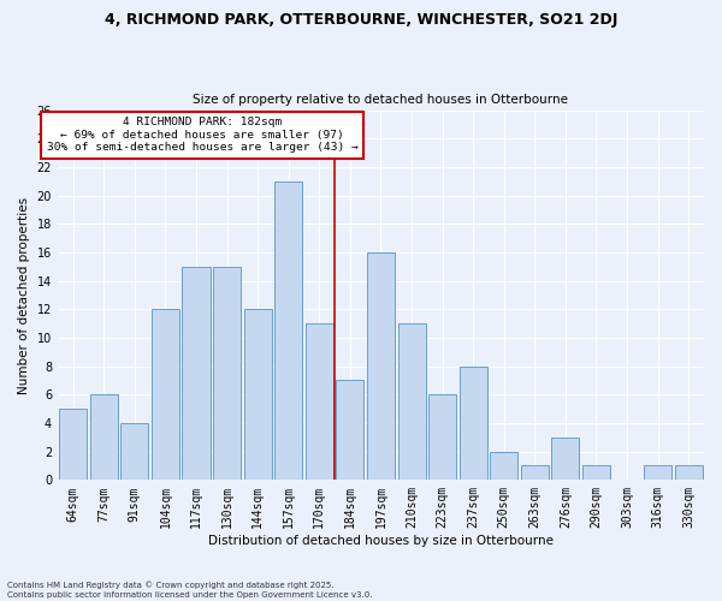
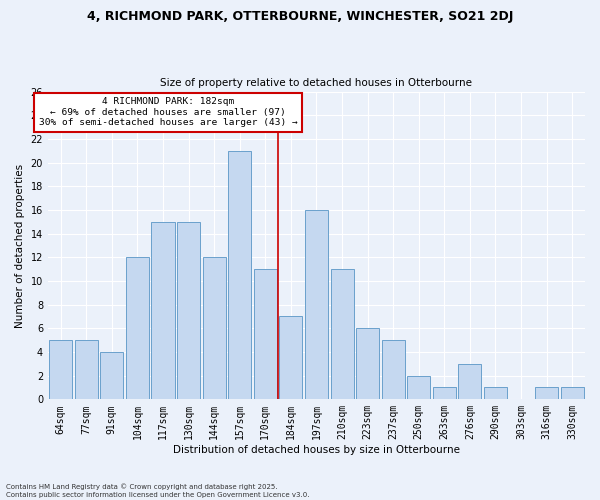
77sqm: 6 -> 5
237sqm: 8 -> 5
